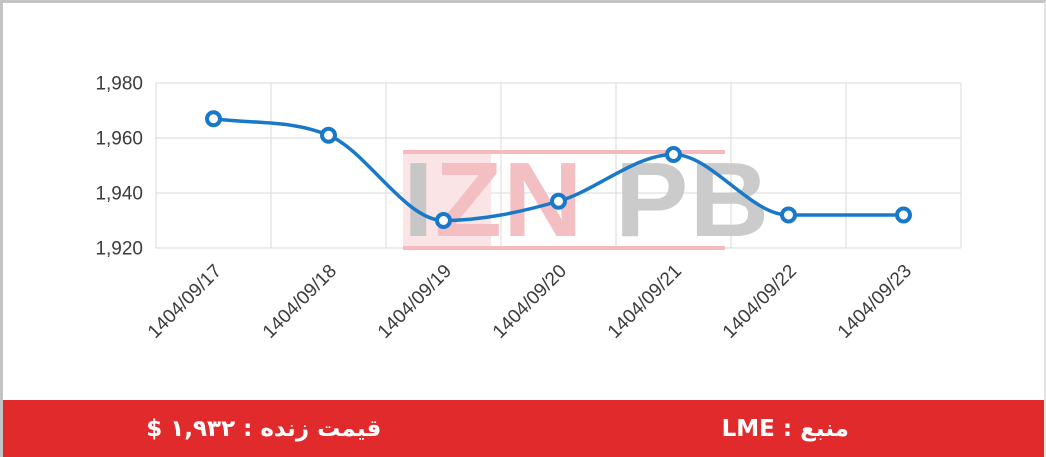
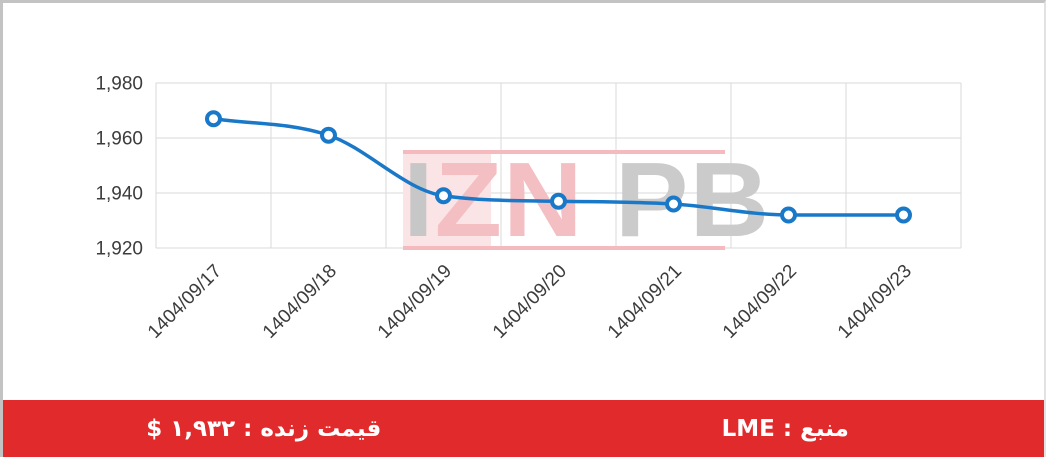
1404/09/19: 1930 -> 1939
1404/09/21: 1954 -> 1936
